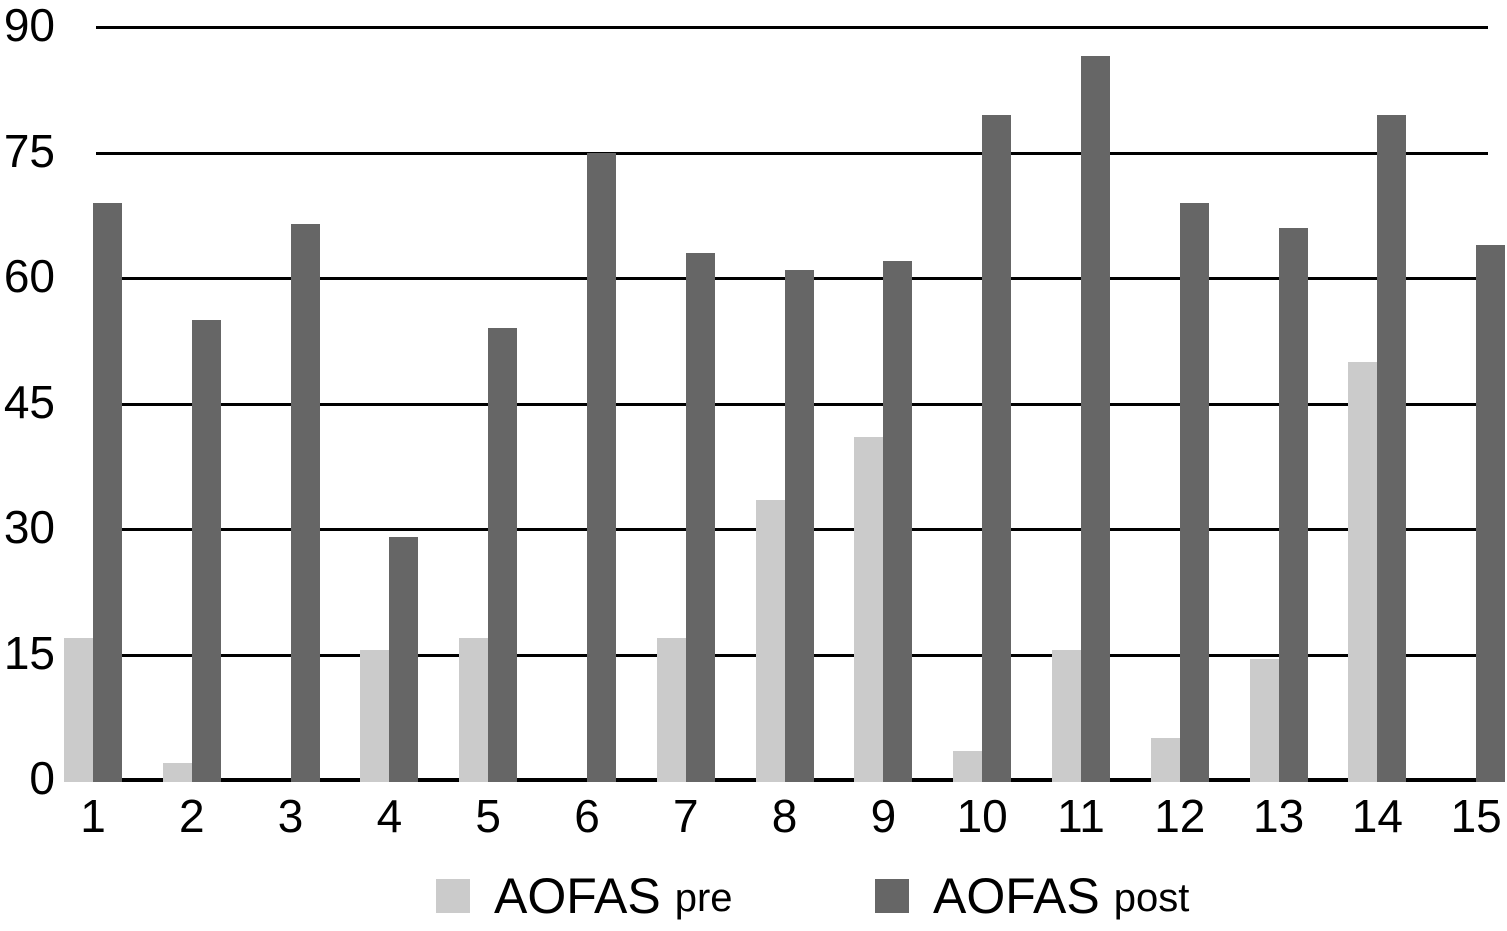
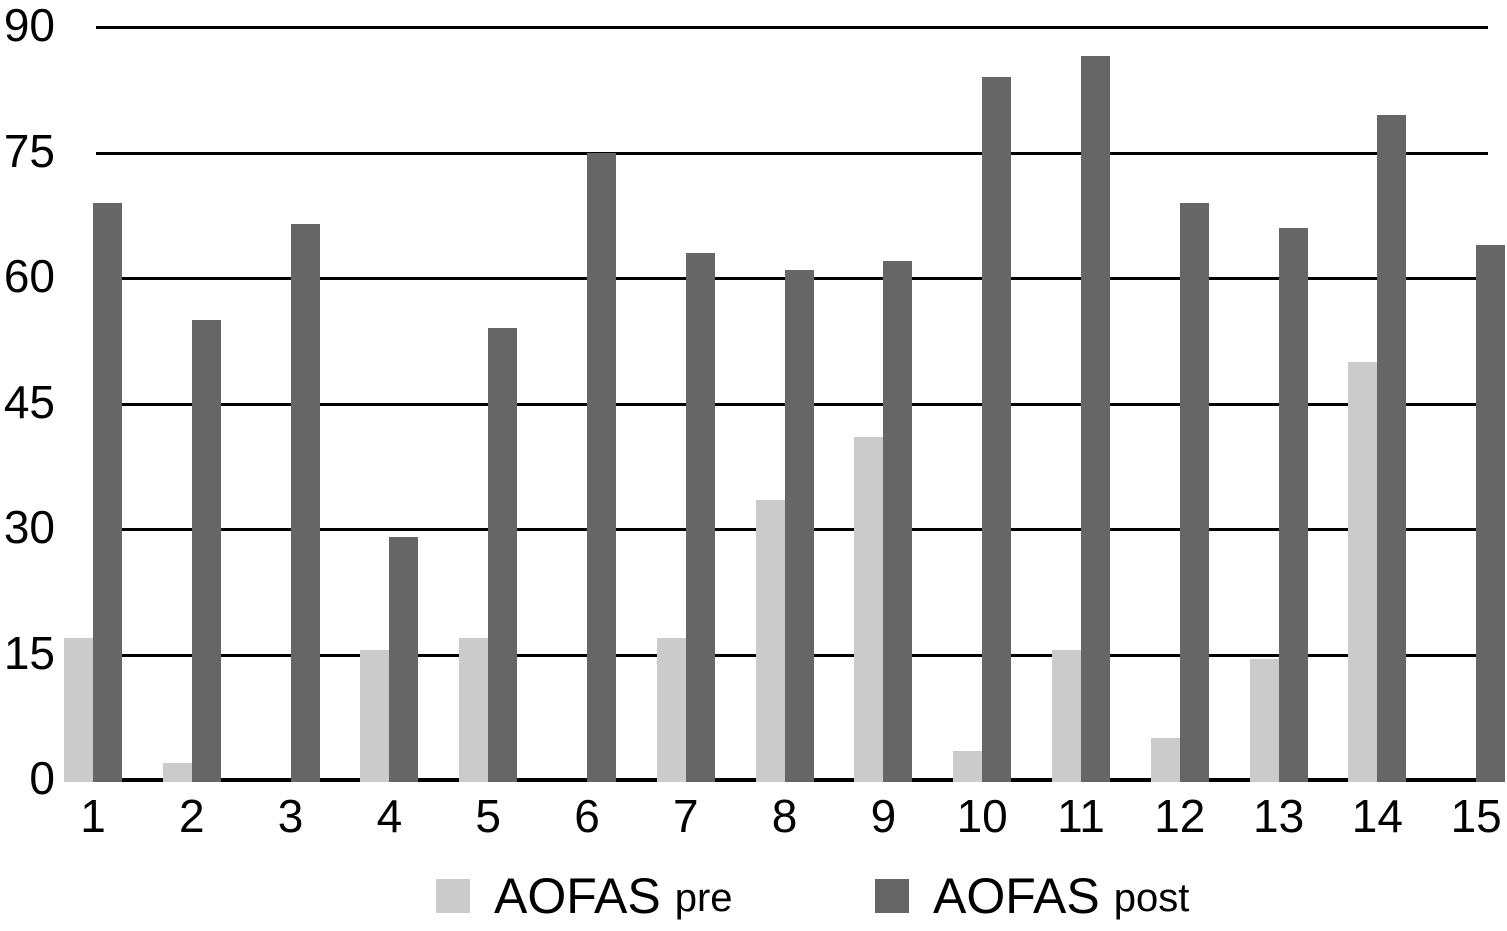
AOFAS post/10: 80 -> 84
